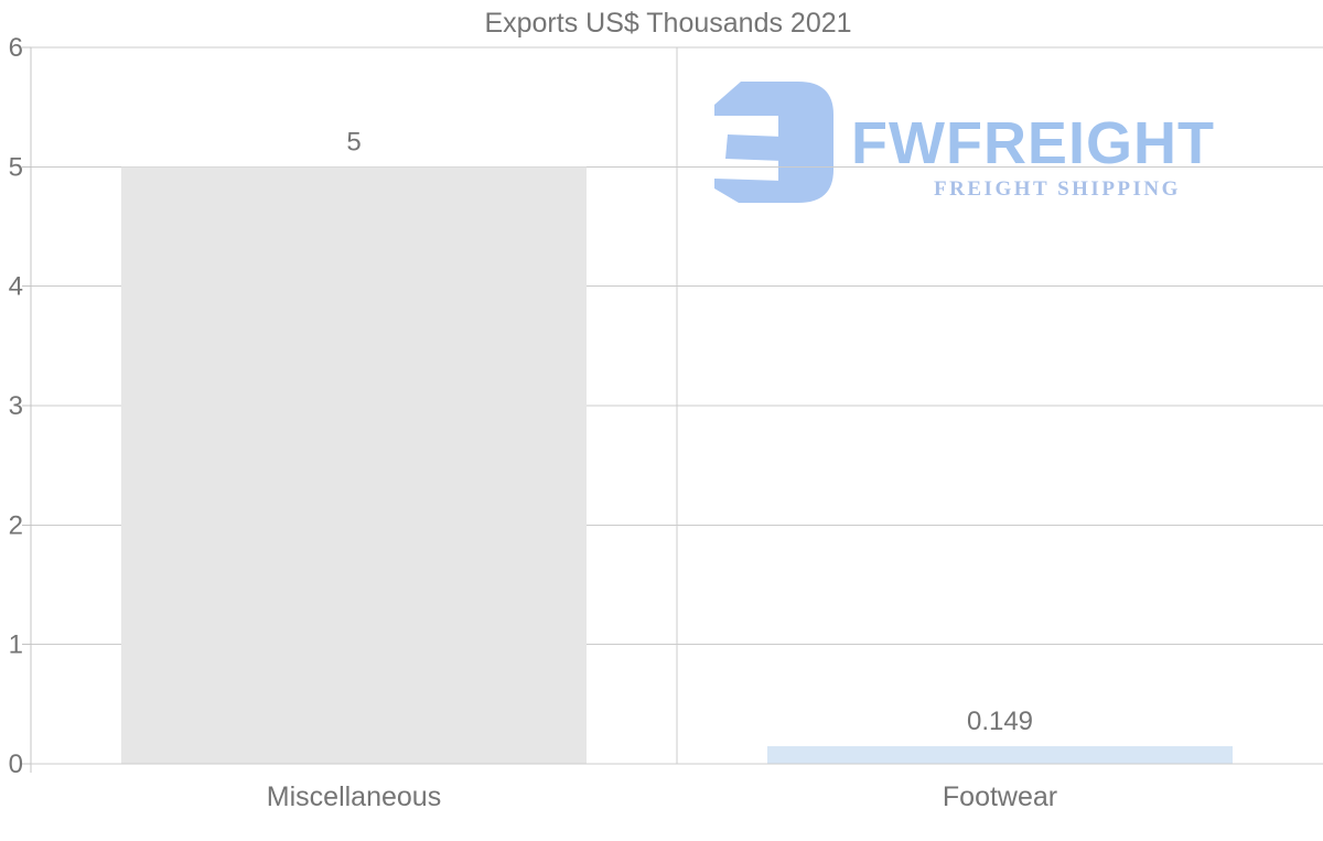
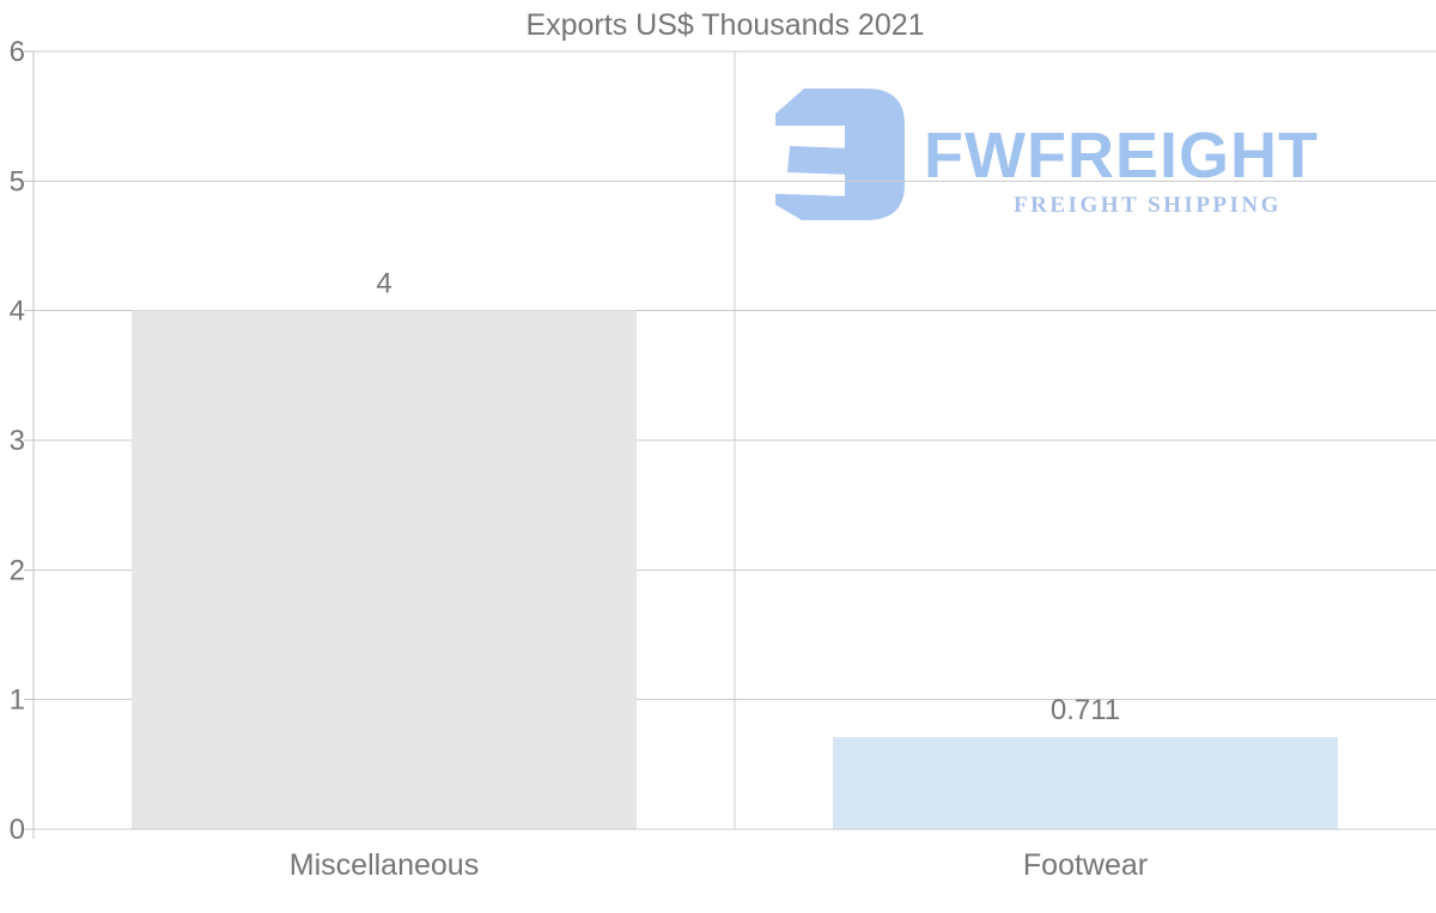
Miscellaneous: 5 -> 4
Footwear: 0.149 -> 0.711
